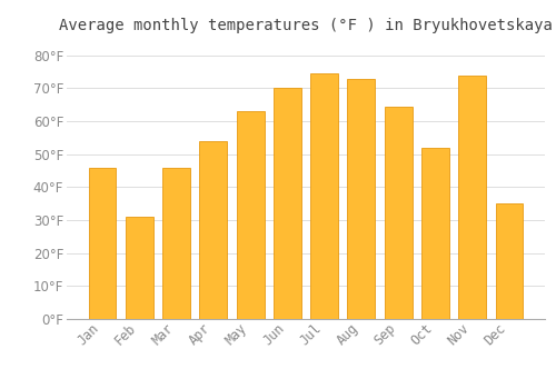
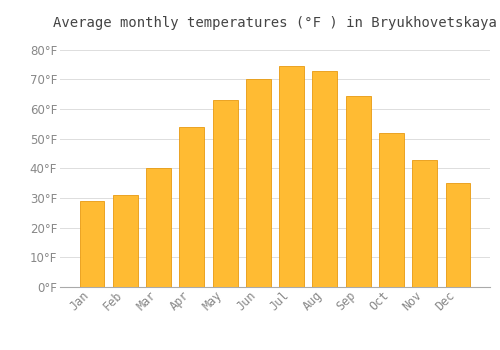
Jan: 46.0°F -> 29.0°F
Mar: 46.0°F -> 40.0°F
Nov: 74.0°F -> 43.0°F
